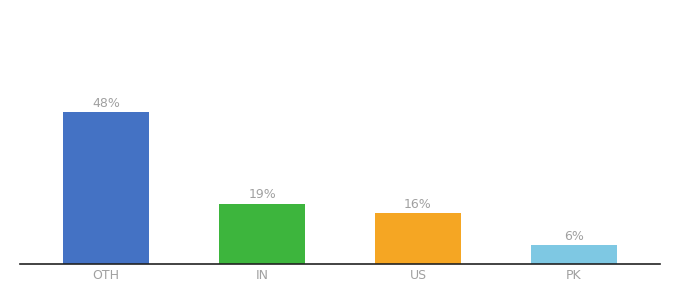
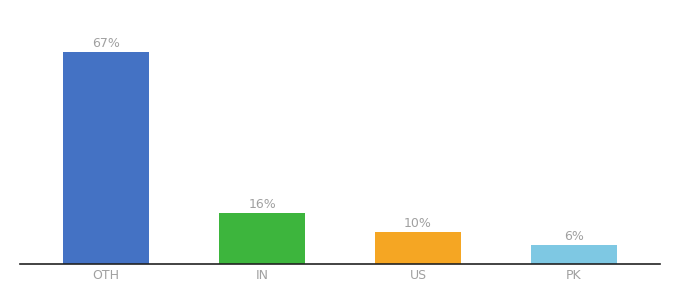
OTH: 48% -> 67%
IN: 19% -> 16%
US: 16% -> 10%
